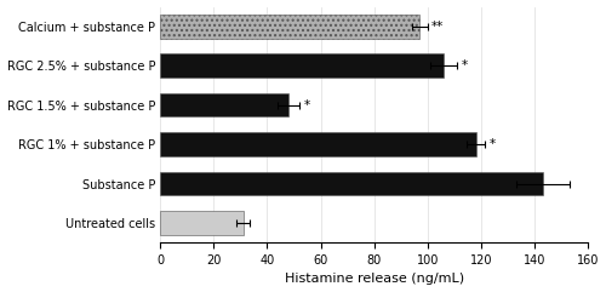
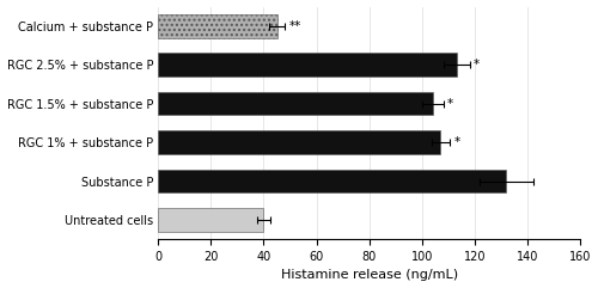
Calcium + substance P: 97 -> 45
RGC 2.5% + substance P: 106 -> 113
RGC 1.5% + substance P: 48 -> 104
RGC 1% + substance P: 118 -> 107
Substance P: 143 -> 132
Untreated cells: 31 -> 40
